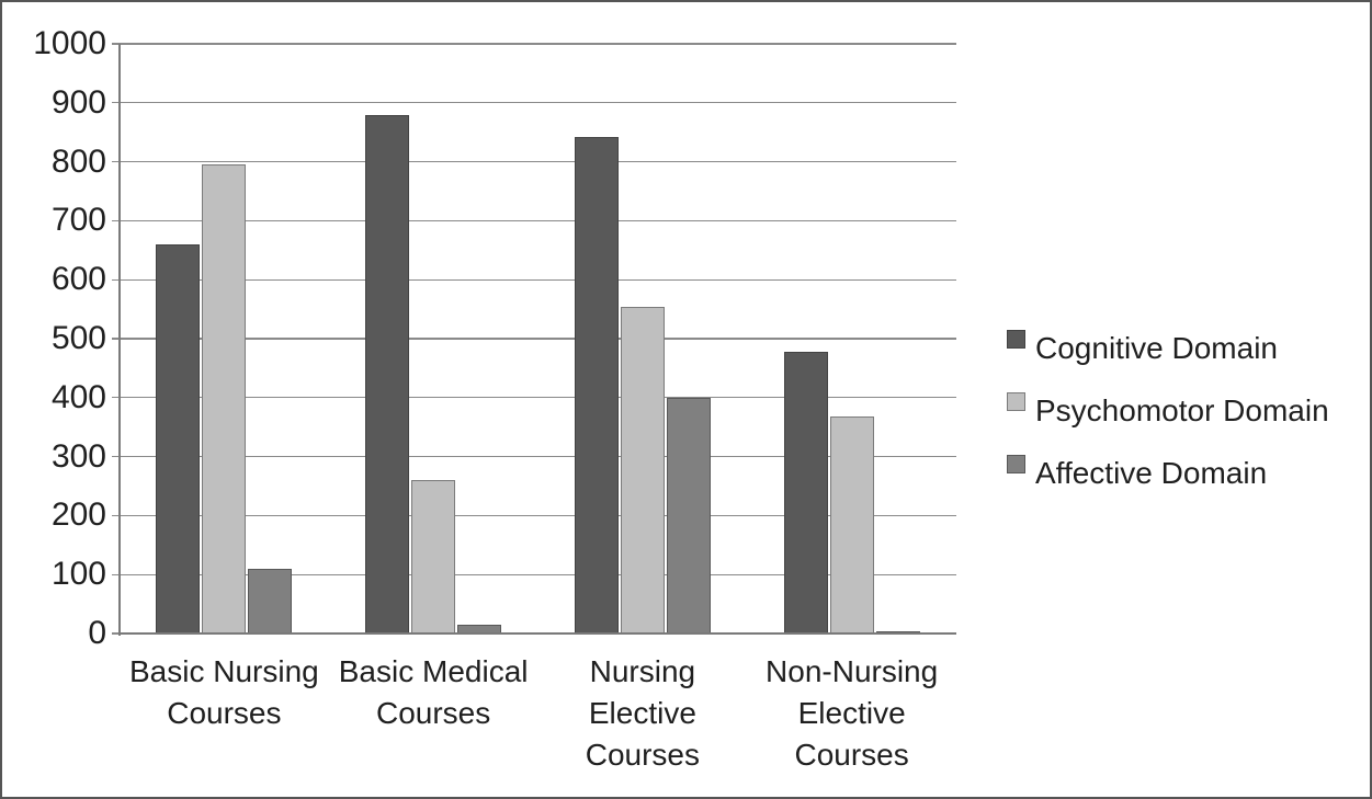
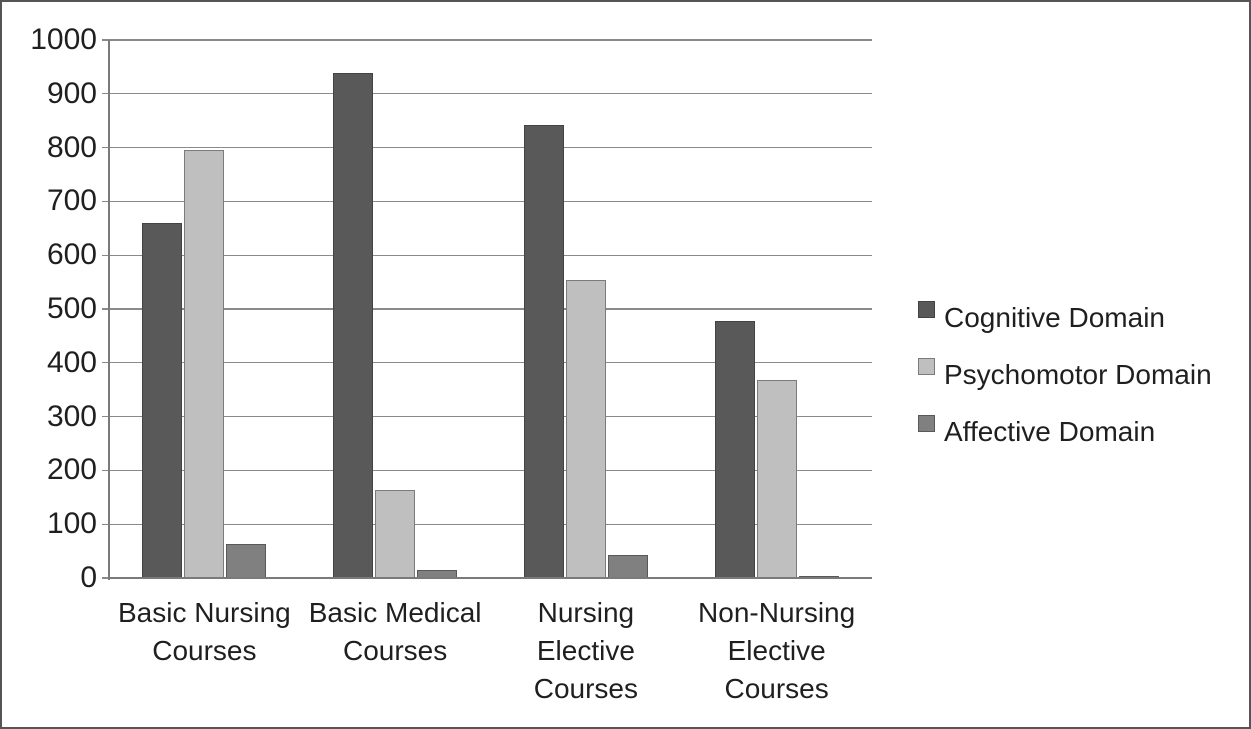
Affective Domain/Basic Nursing Courses: 110 -> 60
Cognitive Domain/Basic Medical Courses: 880 -> 940
Psychomotor Domain/Basic Medical Courses: 260 -> 160
Affective Domain/Nursing Elective Courses: 400 -> 40
